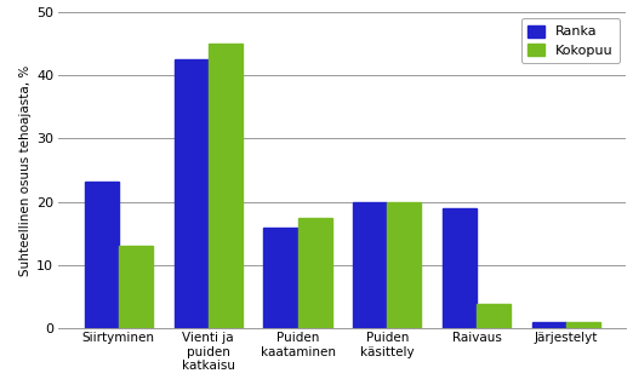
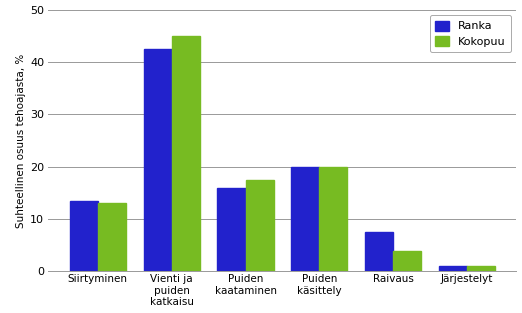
Ranka/Siirtyminen: 23.2 -> 13.5
Ranka/Raivaus: 19.0 -> 7.5
